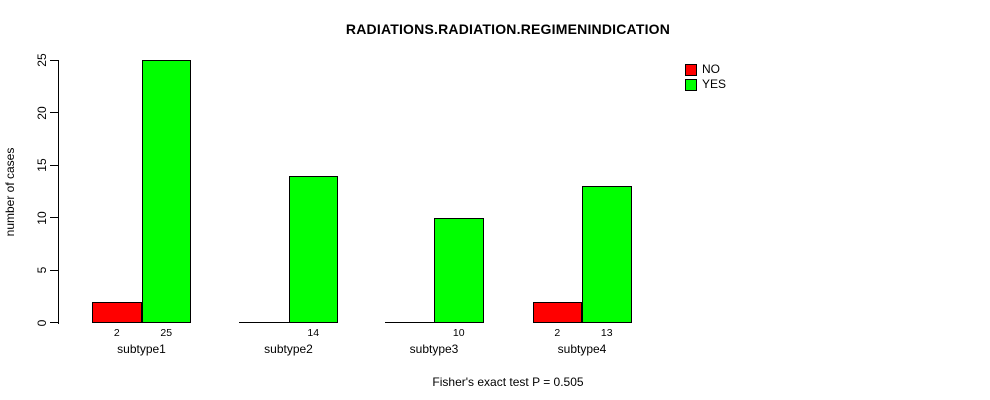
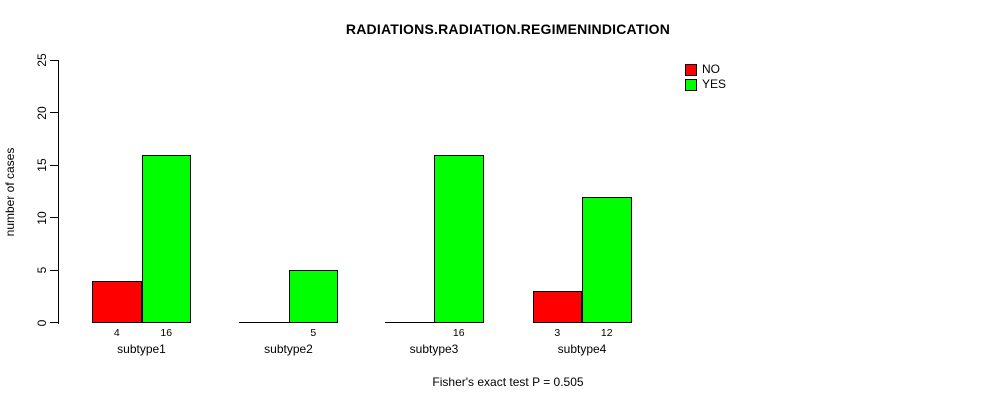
NO/subtype1: 2 -> 4
YES/subtype1: 25 -> 16
YES/subtype2: 14 -> 5
YES/subtype3: 10 -> 16
NO/subtype4: 2 -> 3
YES/subtype4: 13 -> 12
